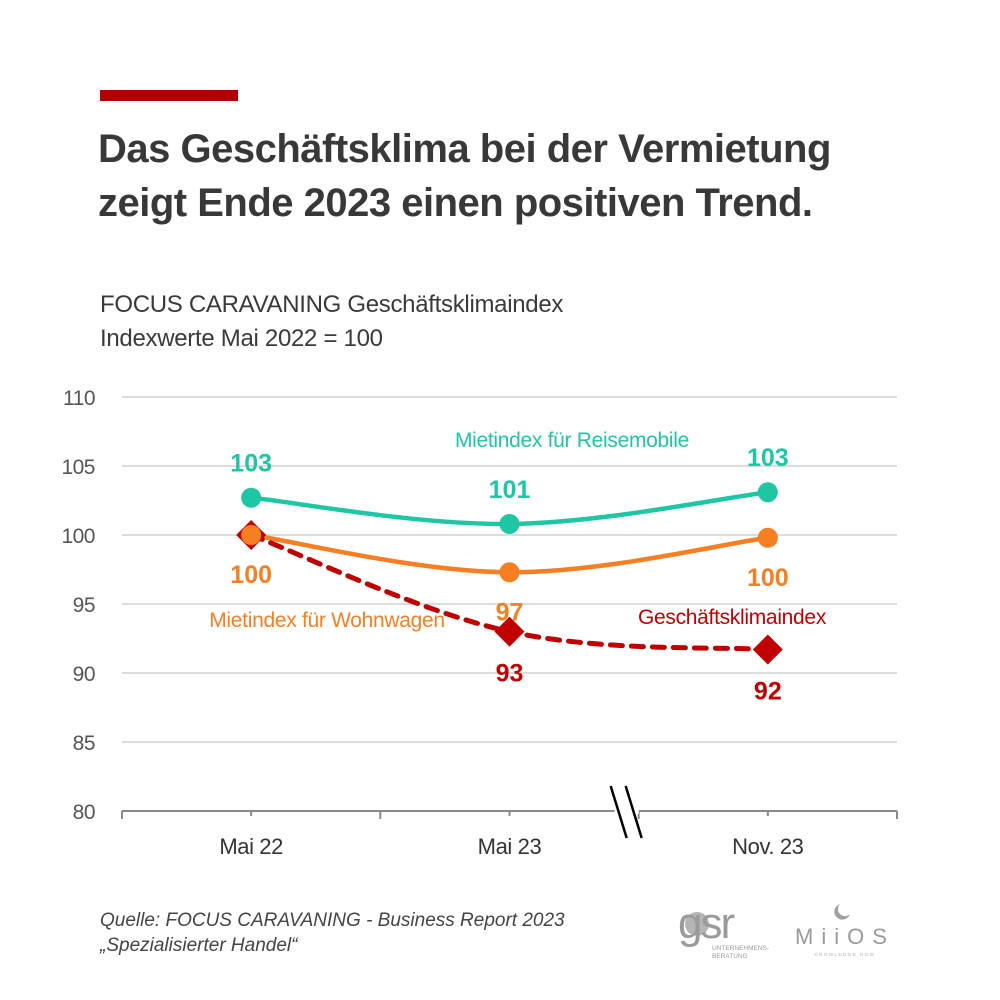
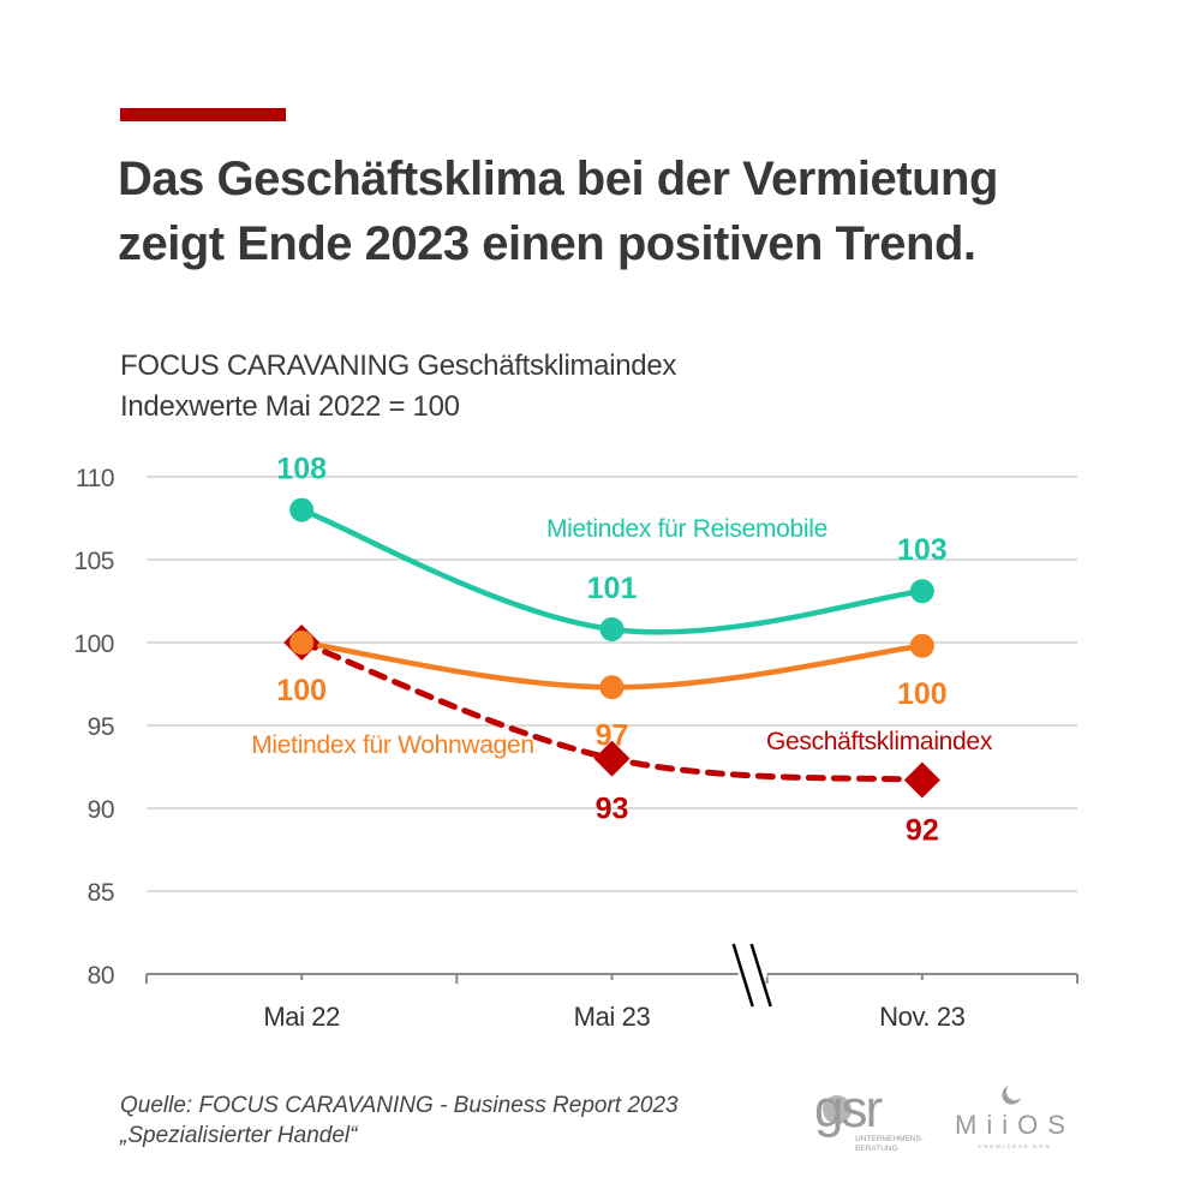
Mietindex für Reisemobile/Mai 22: 103 -> 108
